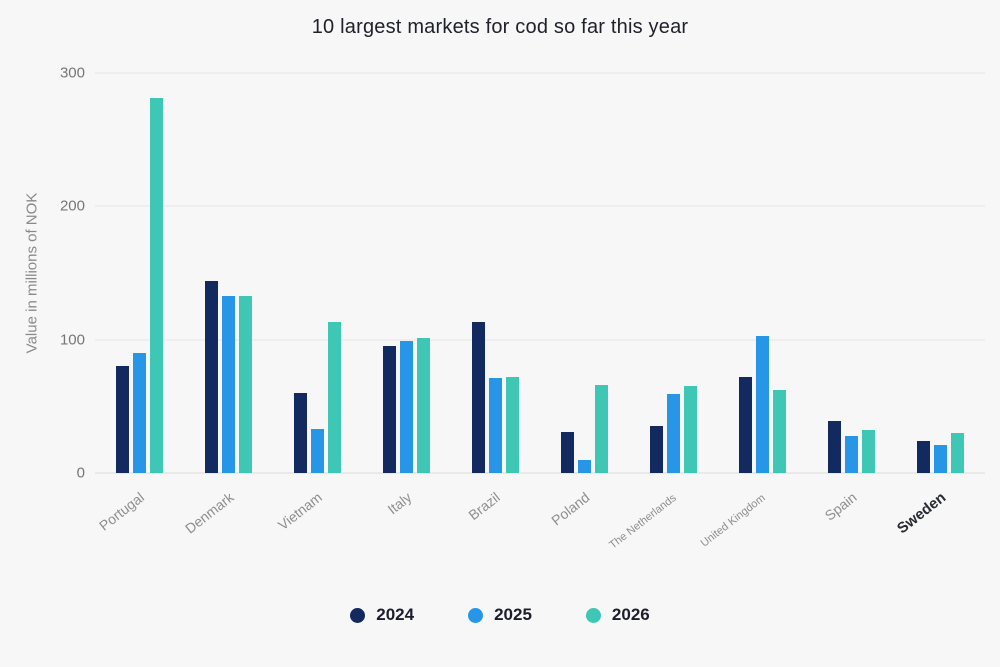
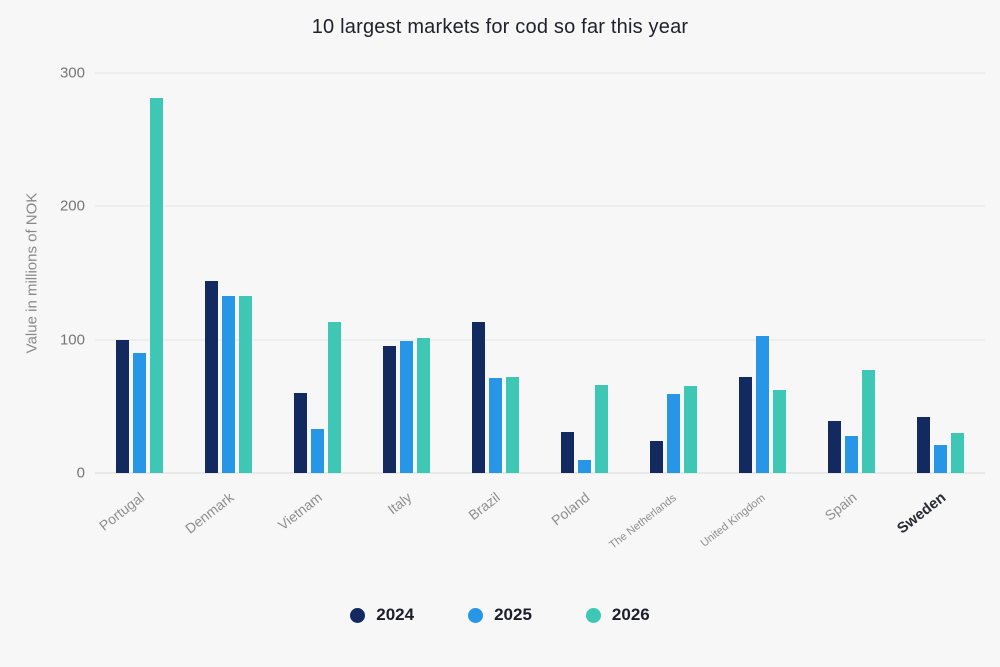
2024/Portugal: 80 -> 100
2024/The Netherlands: 35 -> 24
2026/Spain: 32 -> 77
2024/Sweden: 24 -> 42
